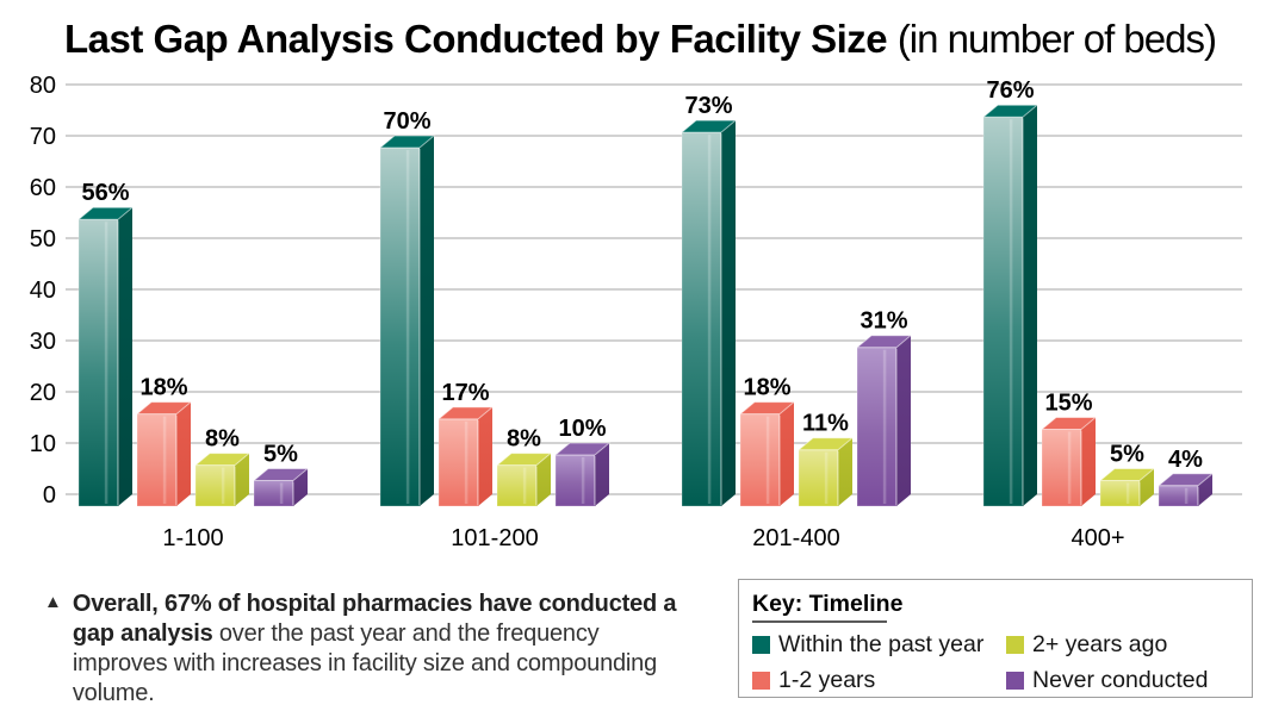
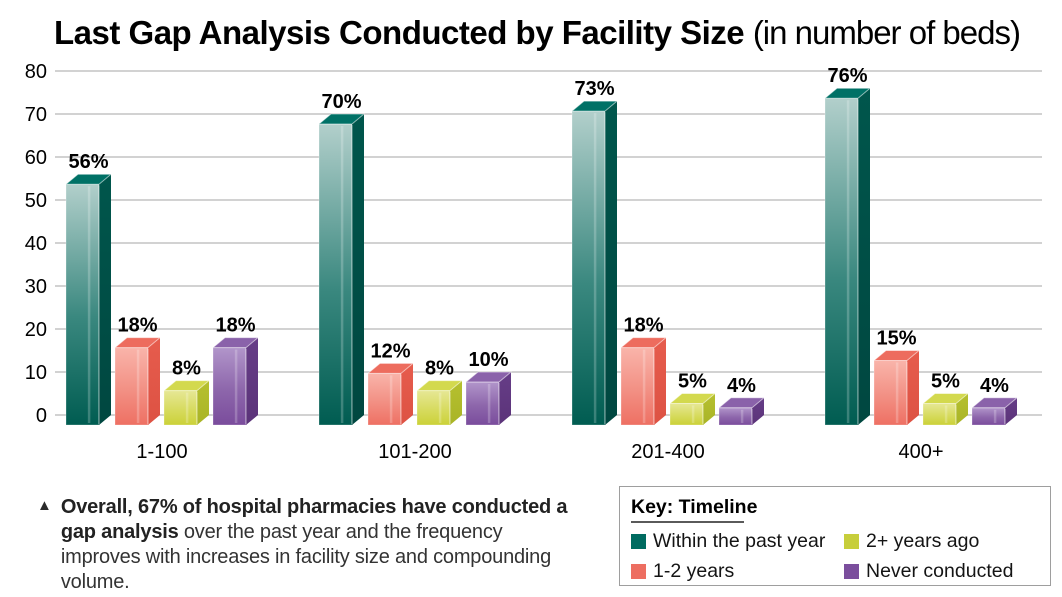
Never conducted/1-100: 5% -> 18%
1-2 years/101-200: 17% -> 12%
2+ years ago/201-400: 11% -> 5%
Never conducted/201-400: 31% -> 4%
